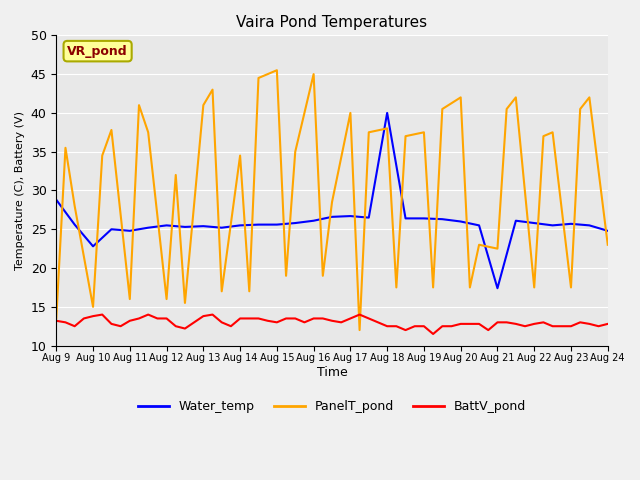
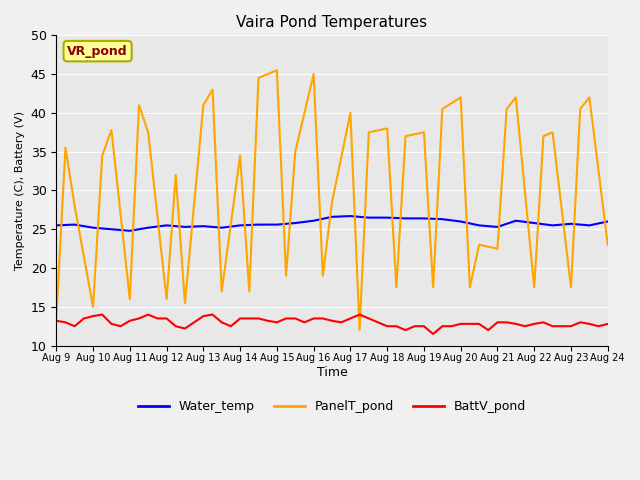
Water_temp/Aug 9: 28.8 -> 25.5
Water_temp/Aug 10: 22.8 -> 25.2
Water_temp/Aug 18: 40.0 -> 26.5
Water_temp/Aug 21: 17.4 -> 25.3
Water_temp/Aug 24: 24.8 -> 26.0
